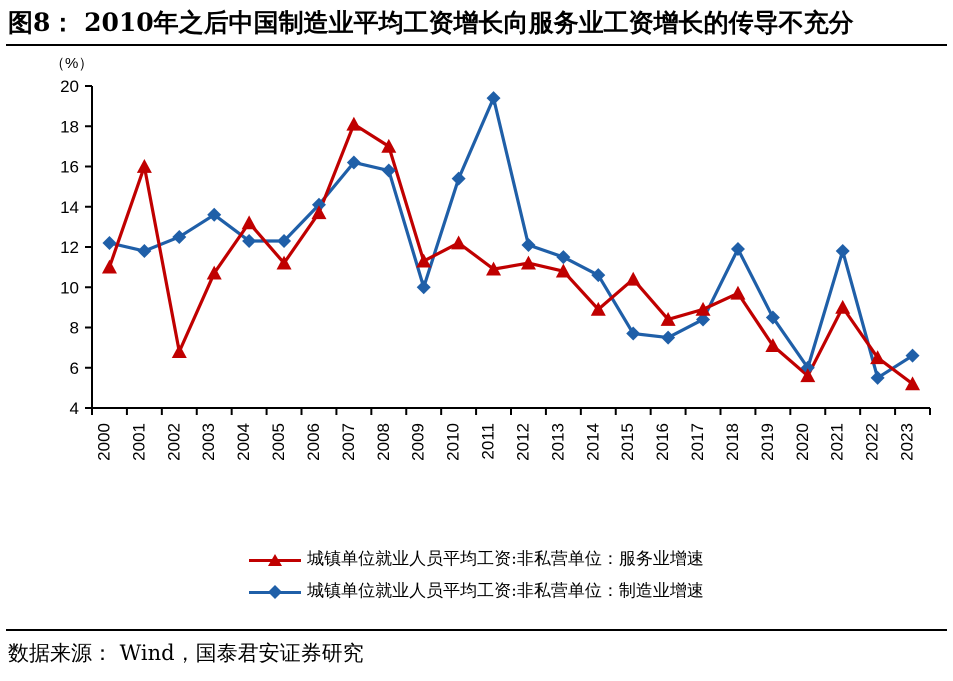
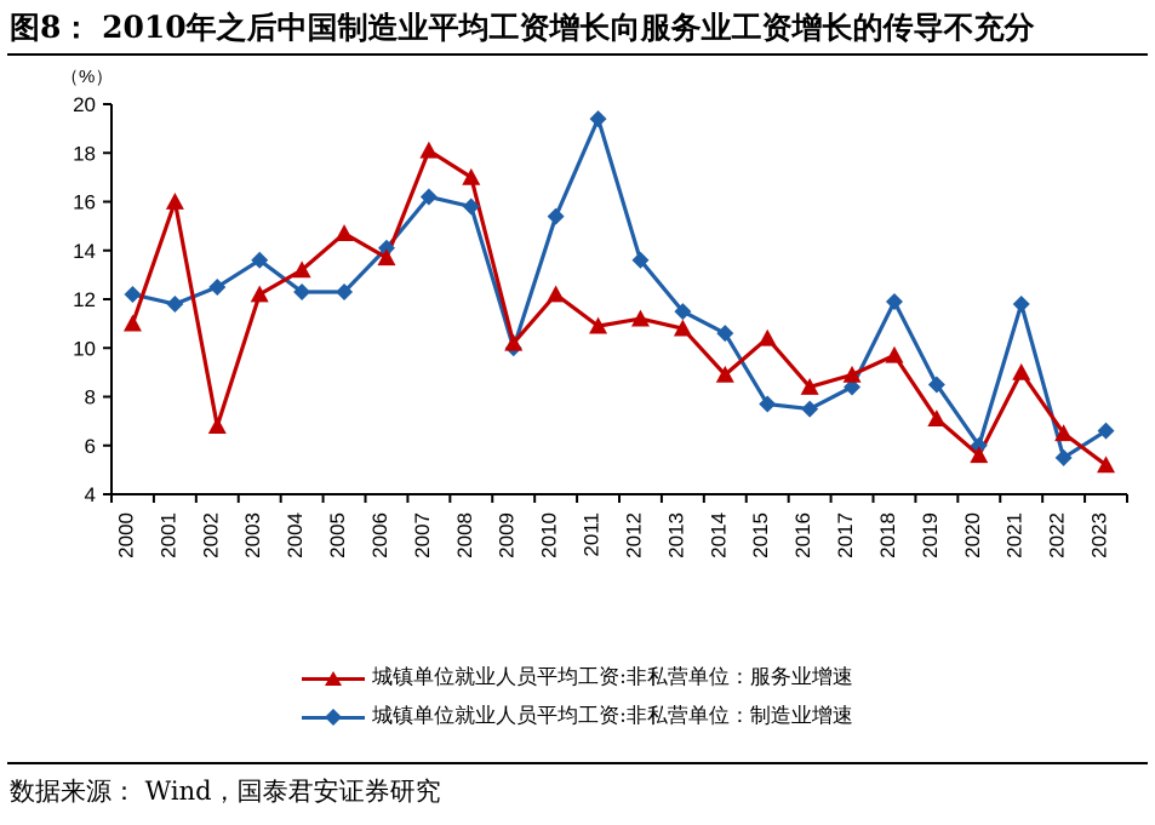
城镇单位就业人员平均工资:非私营单位：服务业增速/2003: 10.7 -> 12.2
城镇单位就业人员平均工资:非私营单位：服务业增速/2005: 11.2 -> 14.7
城镇单位就业人员平均工资:非私营单位：服务业增速/2009: 11.3 -> 10.2
城镇单位就业人员平均工资:非私营单位：制造业增速/2012: 12.1 -> 13.6
